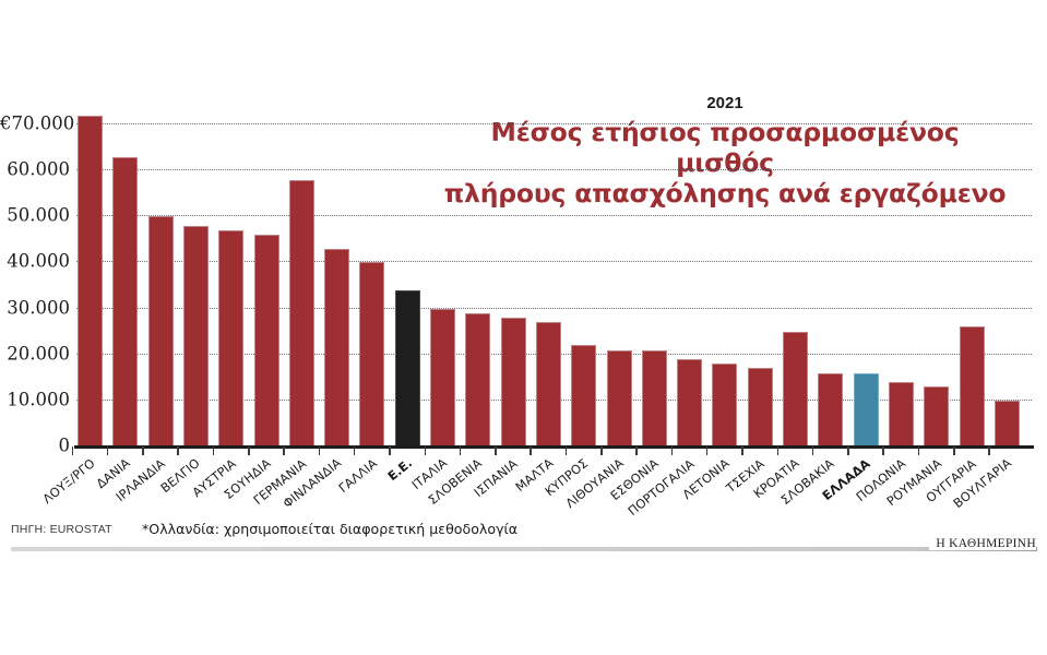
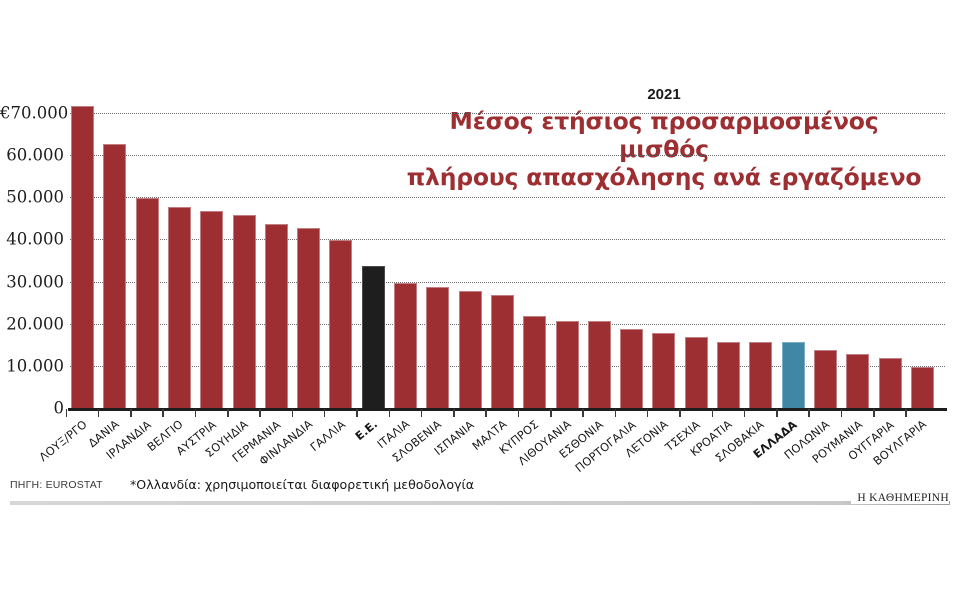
ΓΕΡΜΑΝΙΑ: 58000 -> 44000
ΚΡΟΑΤΙΑ: 25000 -> 16000
ΟΥΓΓΑΡΙΑ: 26000 -> 12000
